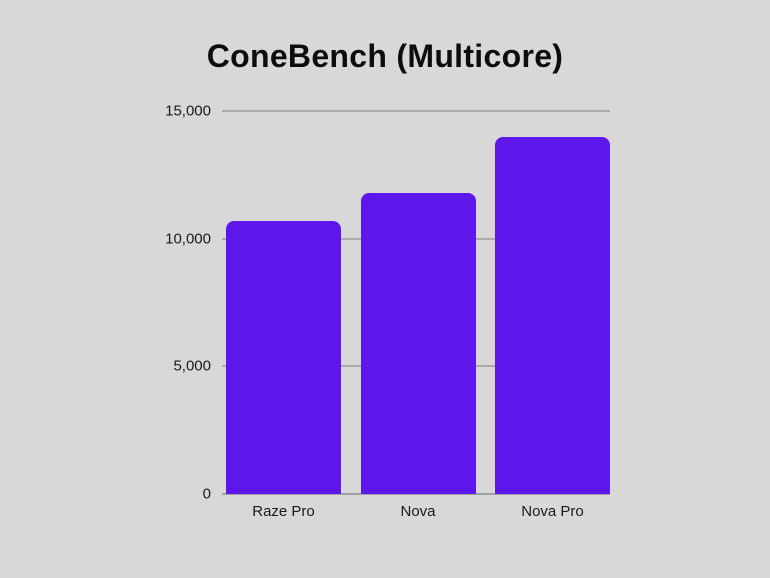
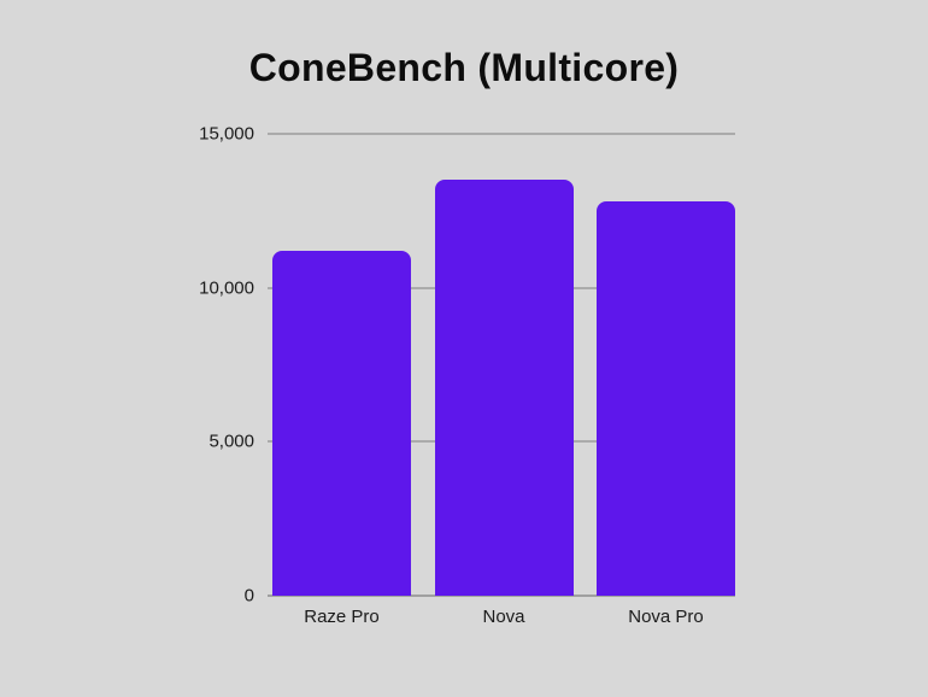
Raze Pro: 10700 -> 11200
Nova: 11800 -> 13500
Nova Pro: 14000 -> 12800
